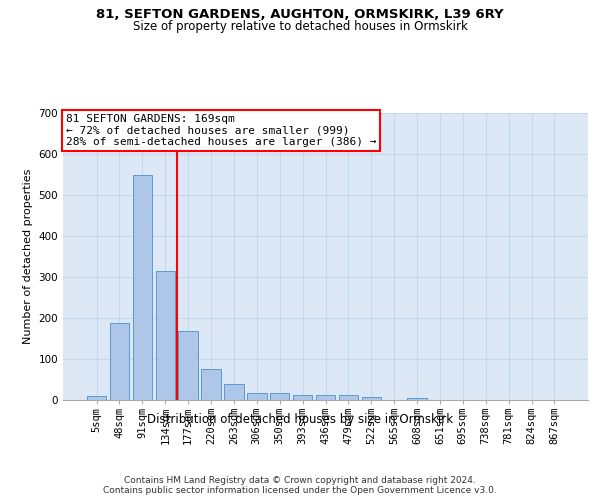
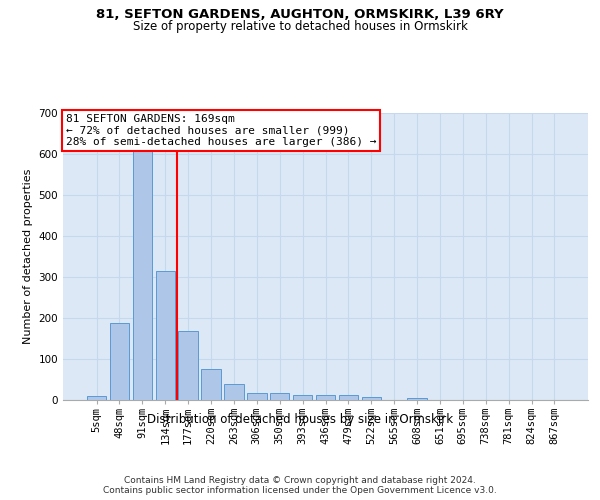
91sqm: 547 -> 610
